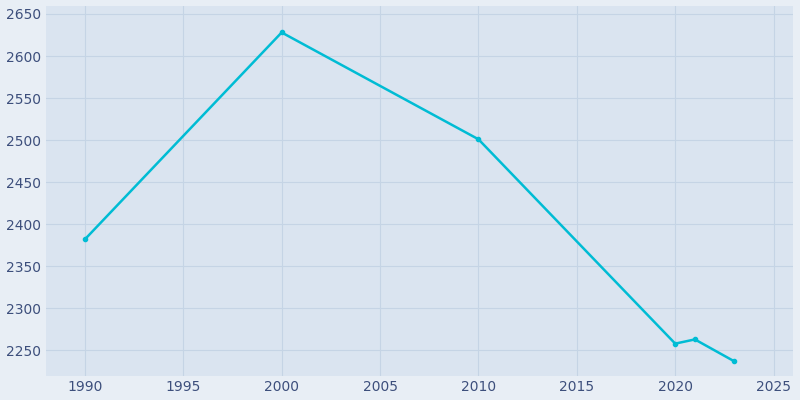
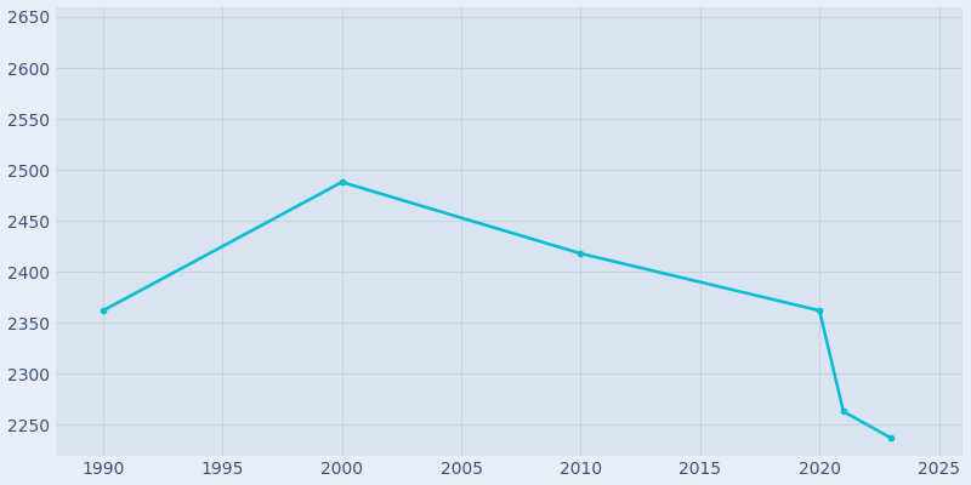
1990: 2382 -> 2362
2000: 2628 -> 2488
2010: 2501 -> 2418
2020: 2258 -> 2362
